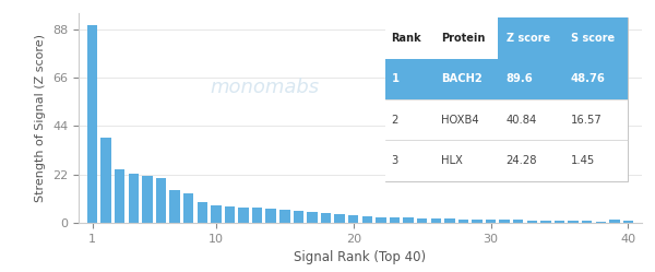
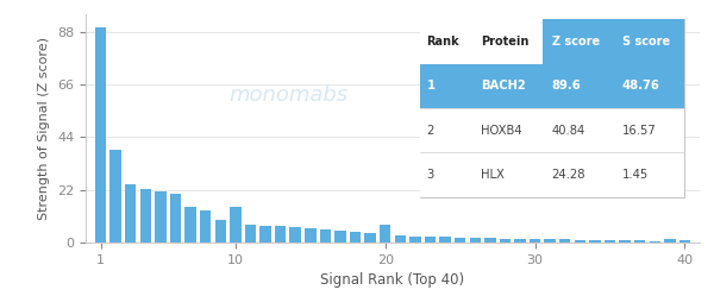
10: 8.0 -> 15.0
20: 3.8 -> 7.5
